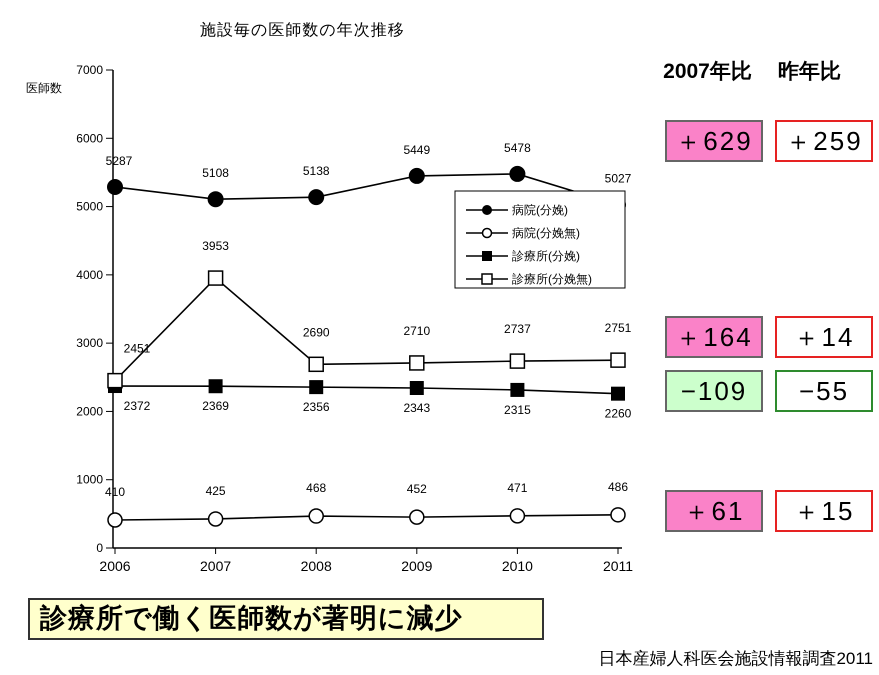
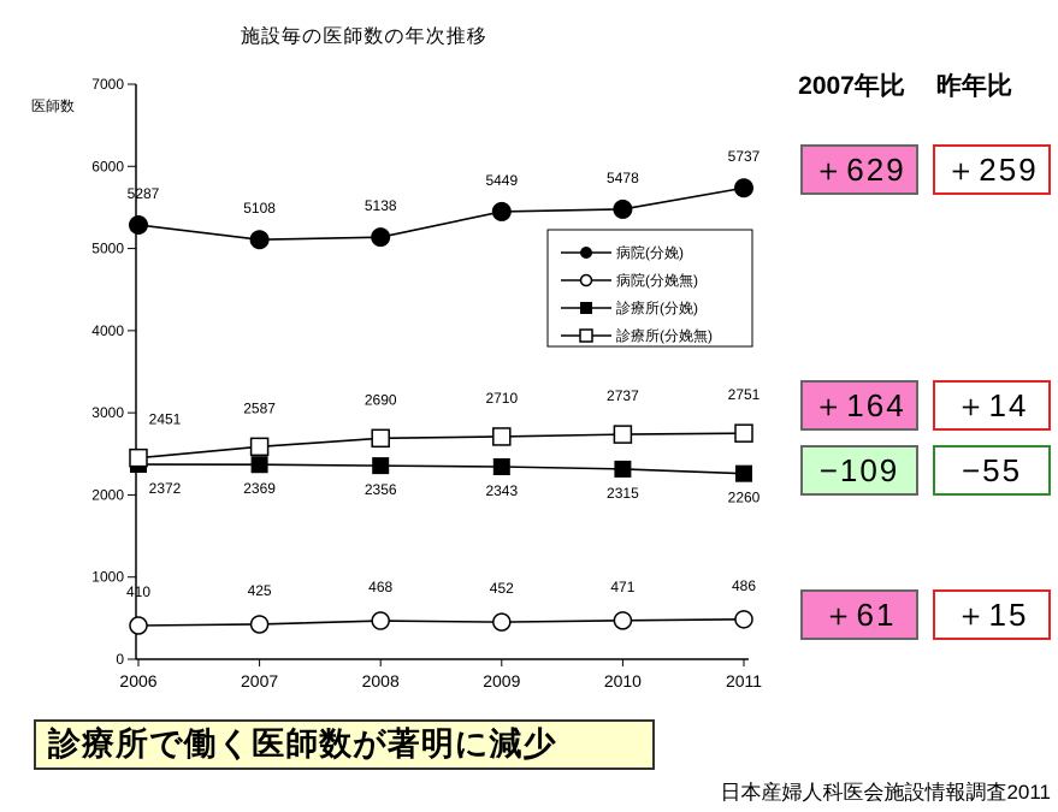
診療所(分娩無)/2007: 3953 -> 2587
病院(分娩)/2011: 5027 -> 5737
